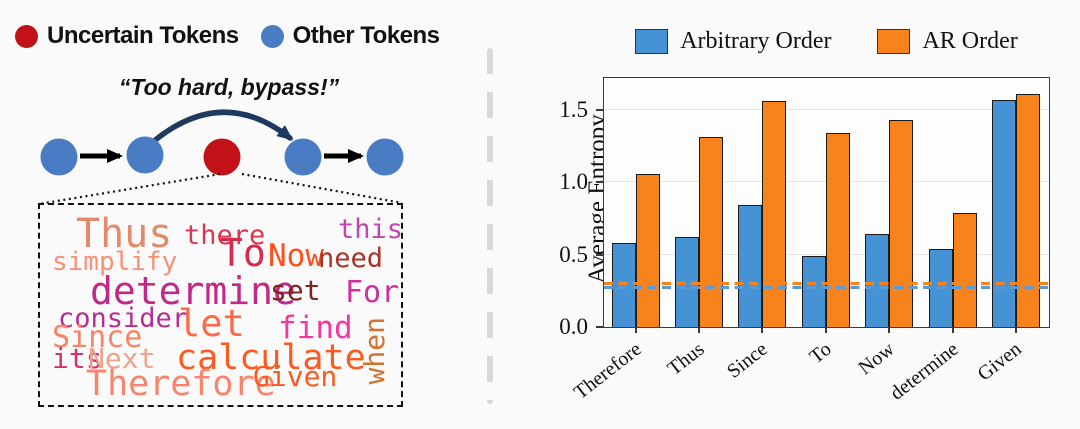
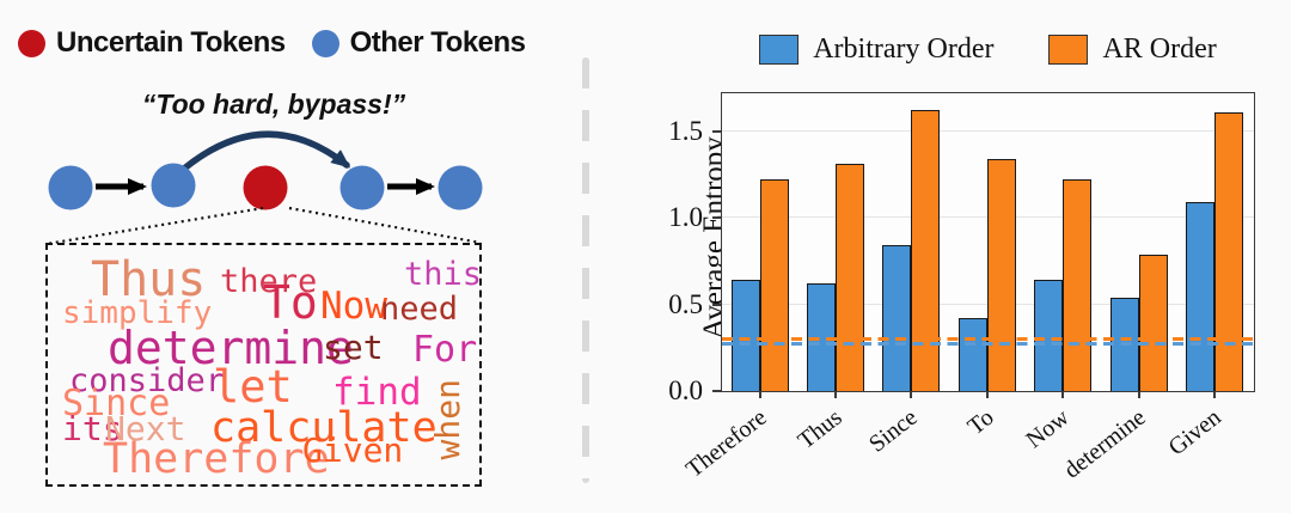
Arbitrary Order/Therefore: 0.58 -> 0.64
AR Order/Therefore: 1.06 -> 1.22
AR Order/Since: 1.56 -> 1.62
Arbitrary Order/To: 0.49 -> 0.42
AR Order/Now: 1.43 -> 1.22
Arbitrary Order/Given: 1.57 -> 1.09
